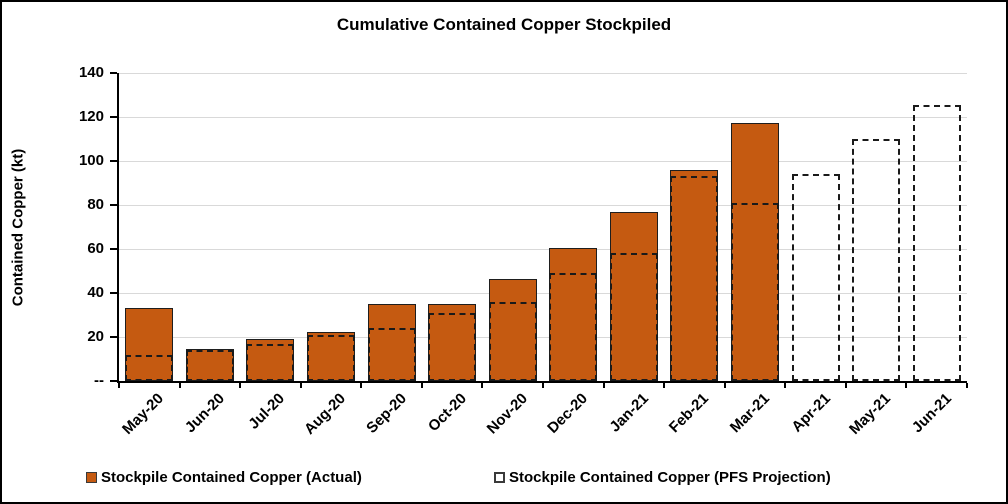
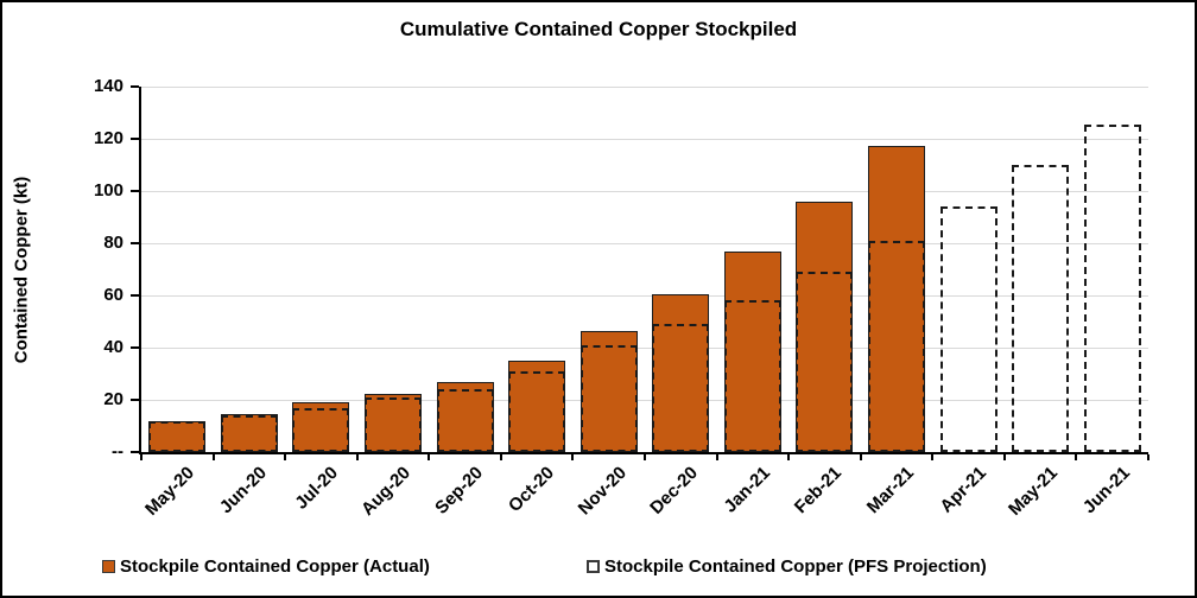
Stockpile Contained Copper (Actual)/May-20: 33 -> 12
Stockpile Contained Copper (Actual)/Sep-20: 35 -> 27
Stockpile Contained Copper (PFS Projection)/Nov-20: 36 -> 41
Stockpile Contained Copper (PFS Projection)/Feb-21: 93 -> 69
